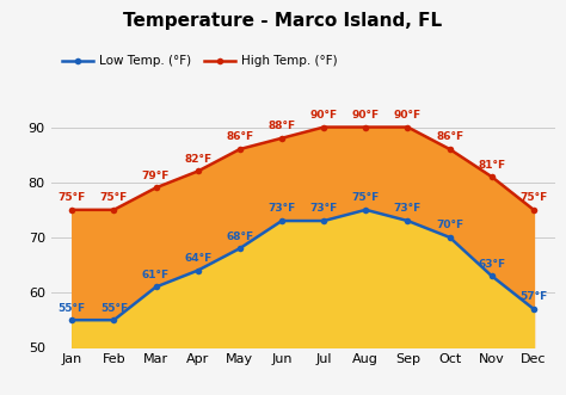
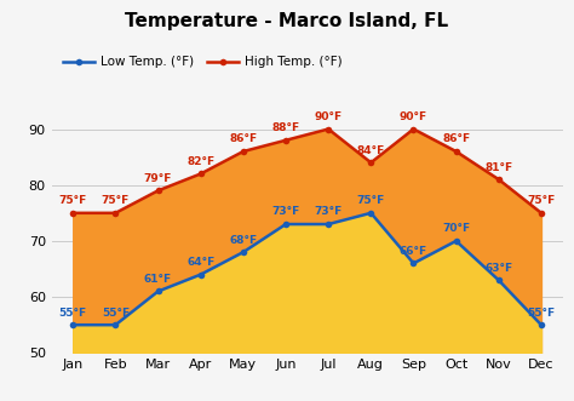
High Temp. (°F)/Aug: 90°F -> 84°F
Low Temp. (°F)/Sep: 73°F -> 66°F
Low Temp. (°F)/Dec: 57°F -> 55°F
